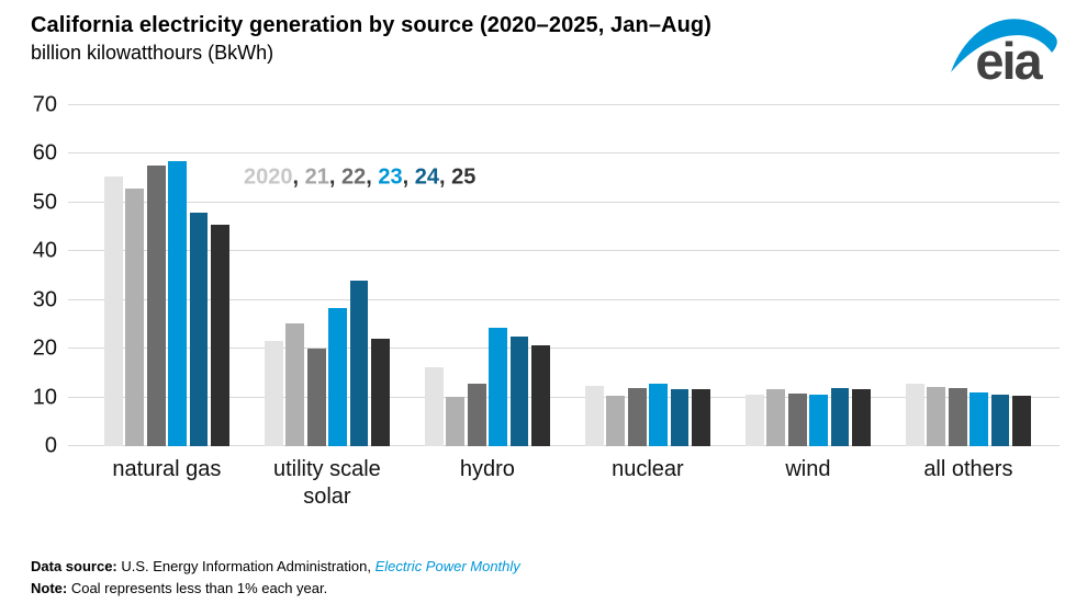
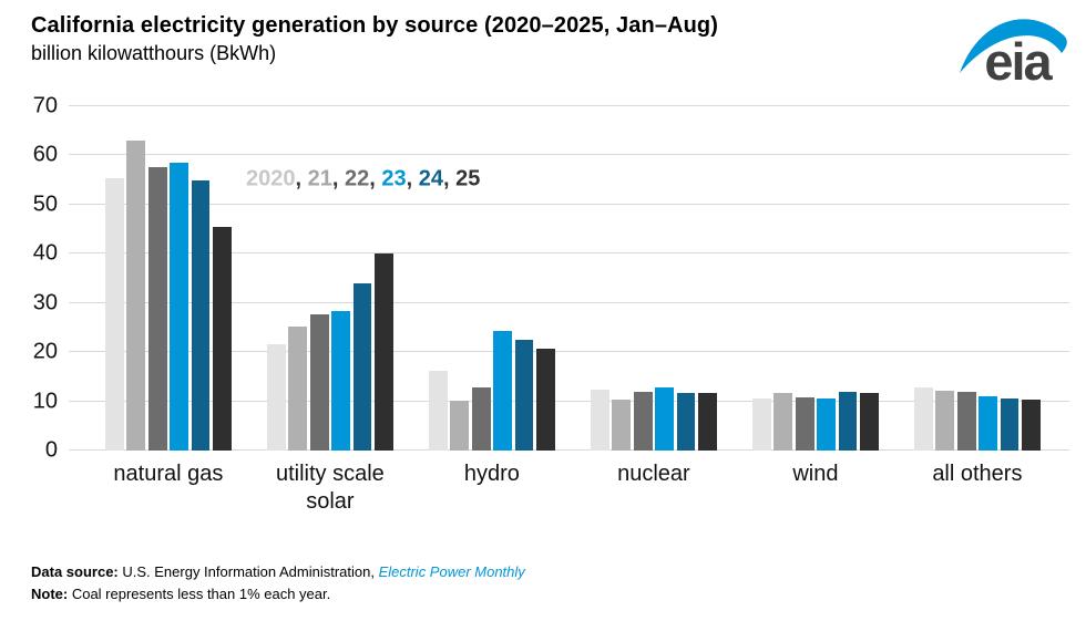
21/natural gas: 53 -> 63
24/natural gas: 48 -> 55
22/utility scale solar: 20 -> 28
25/utility scale solar: 22 -> 40
